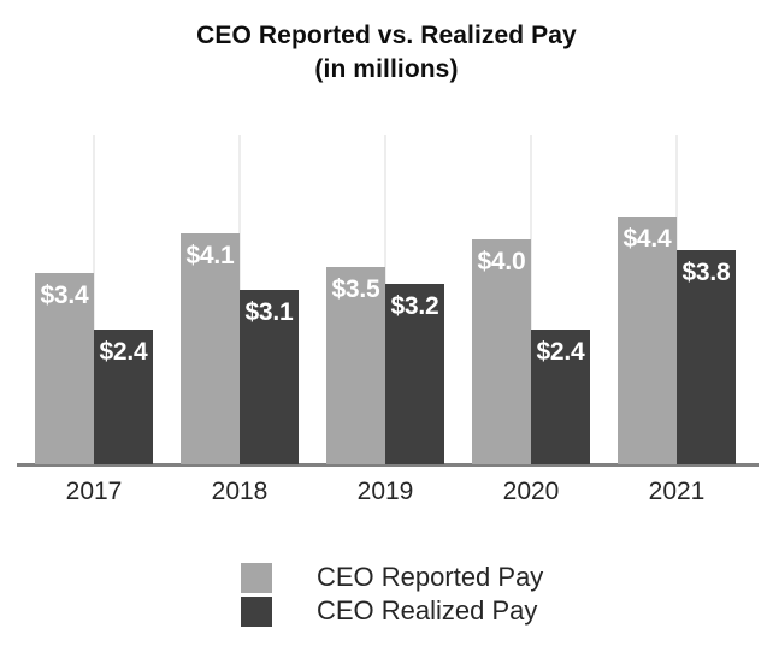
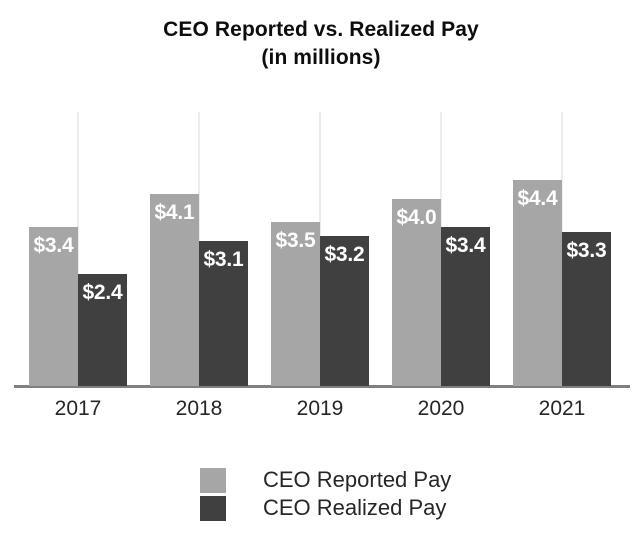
CEO Realized Pay/2020: $2.4 -> $3.4
CEO Realized Pay/2021: $3.8 -> $3.3
